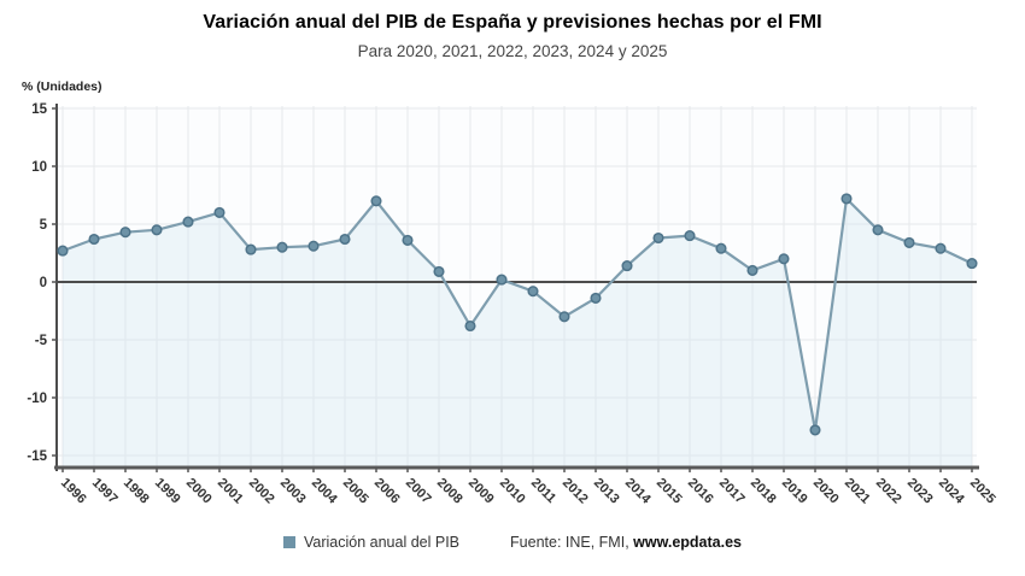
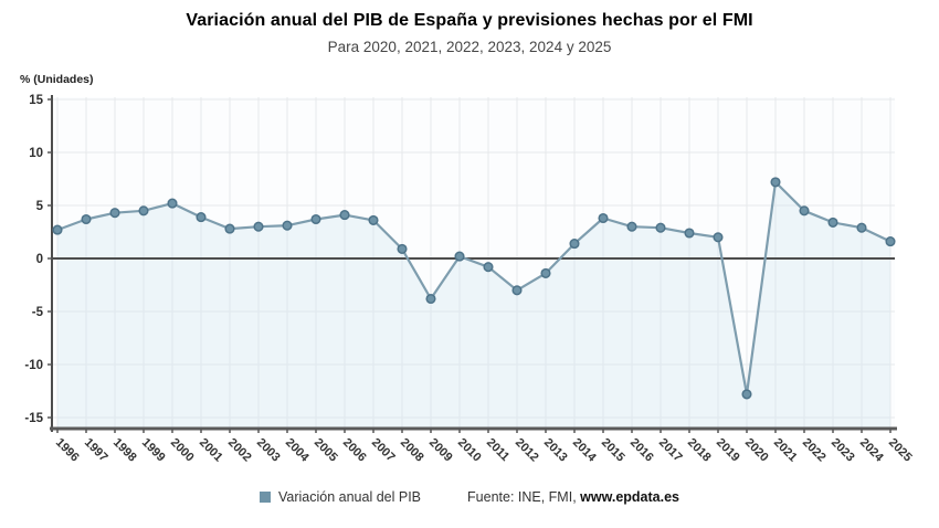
2001: 6 -> 4
2006: 7 -> 4
2016: 4 -> 3
2018: 1 -> 2
